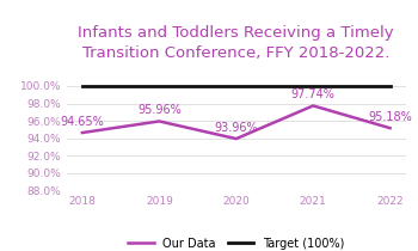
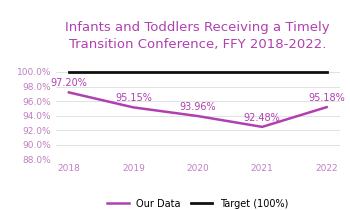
2018: 94.65% -> 97.20%
2019: 95.96% -> 95.15%
2021: 97.74% -> 92.48%
